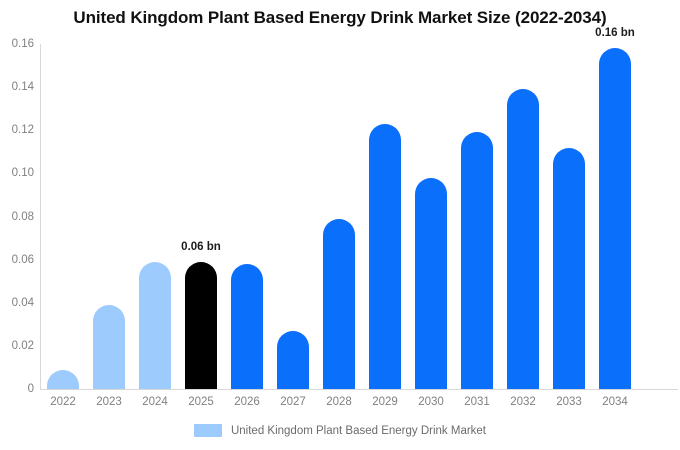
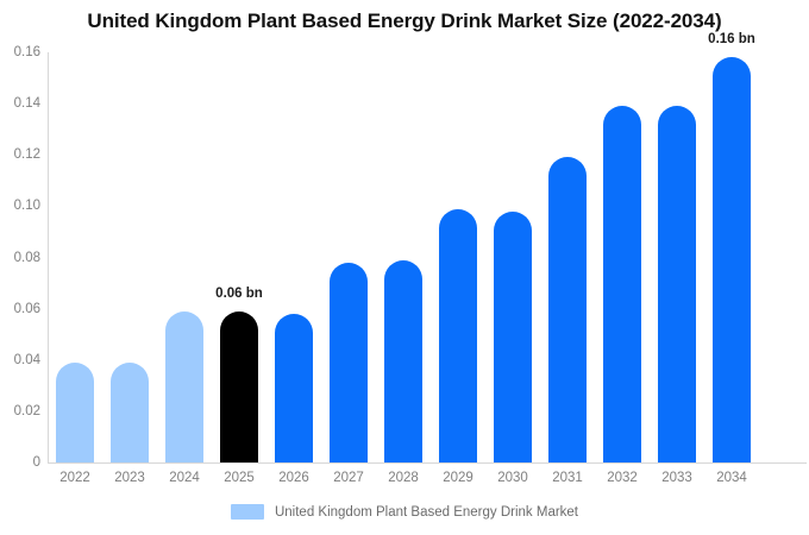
2022: 0.009 -> 0.039
2027: 0.027 -> 0.078
2029: 0.123 -> 0.099
2033: 0.112 -> 0.139
